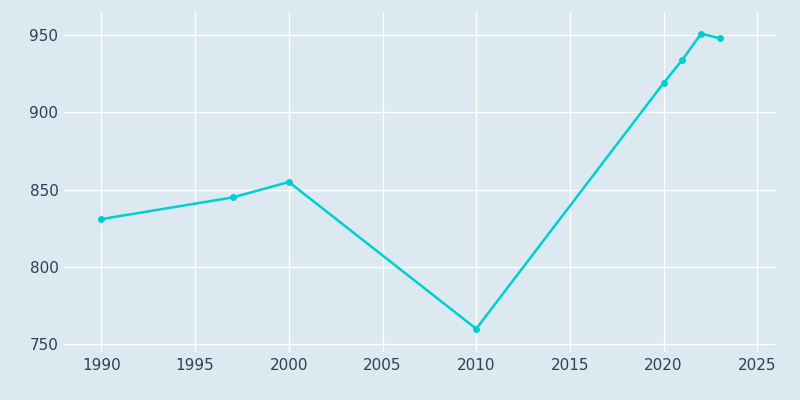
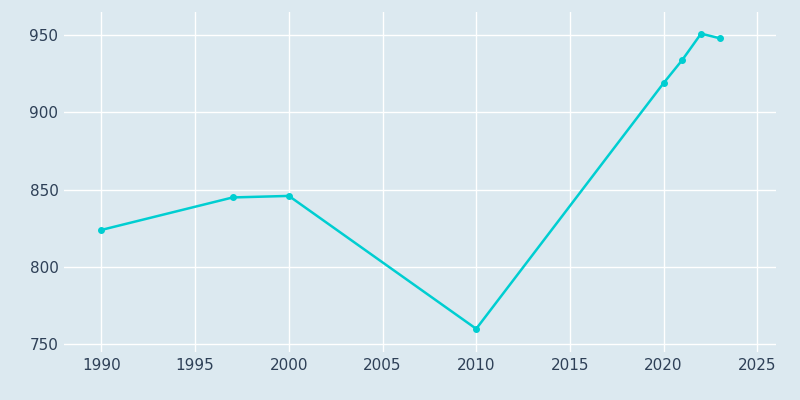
1990: 831 -> 824
2000: 855 -> 846
